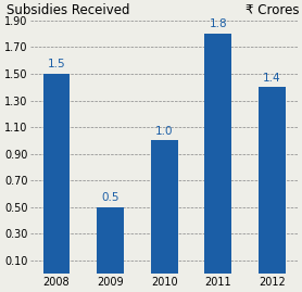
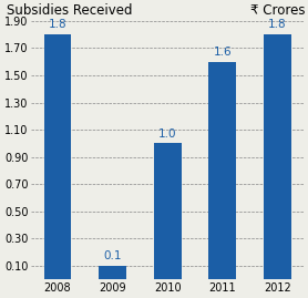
2008: 1.5 -> 1.8
2009: 0.5 -> 0.1
2011: 1.8 -> 1.6
2012: 1.4 -> 1.8
